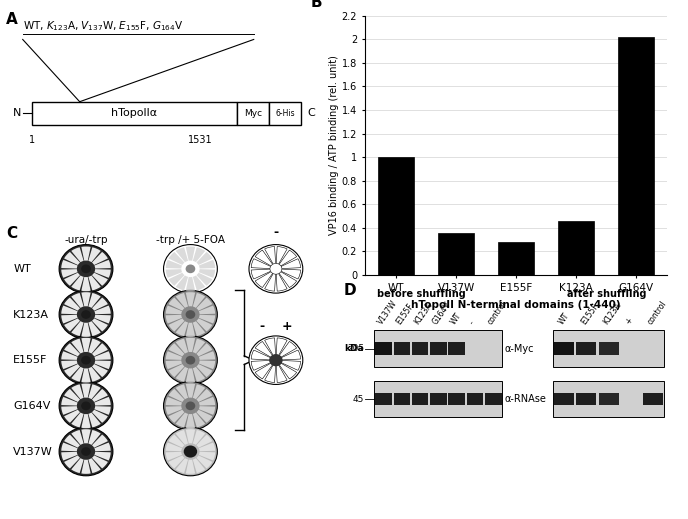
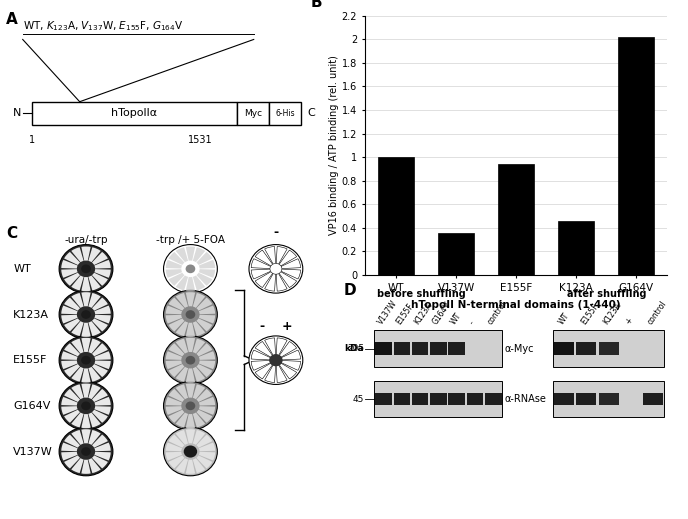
E155F: 0.28 -> 0.94
